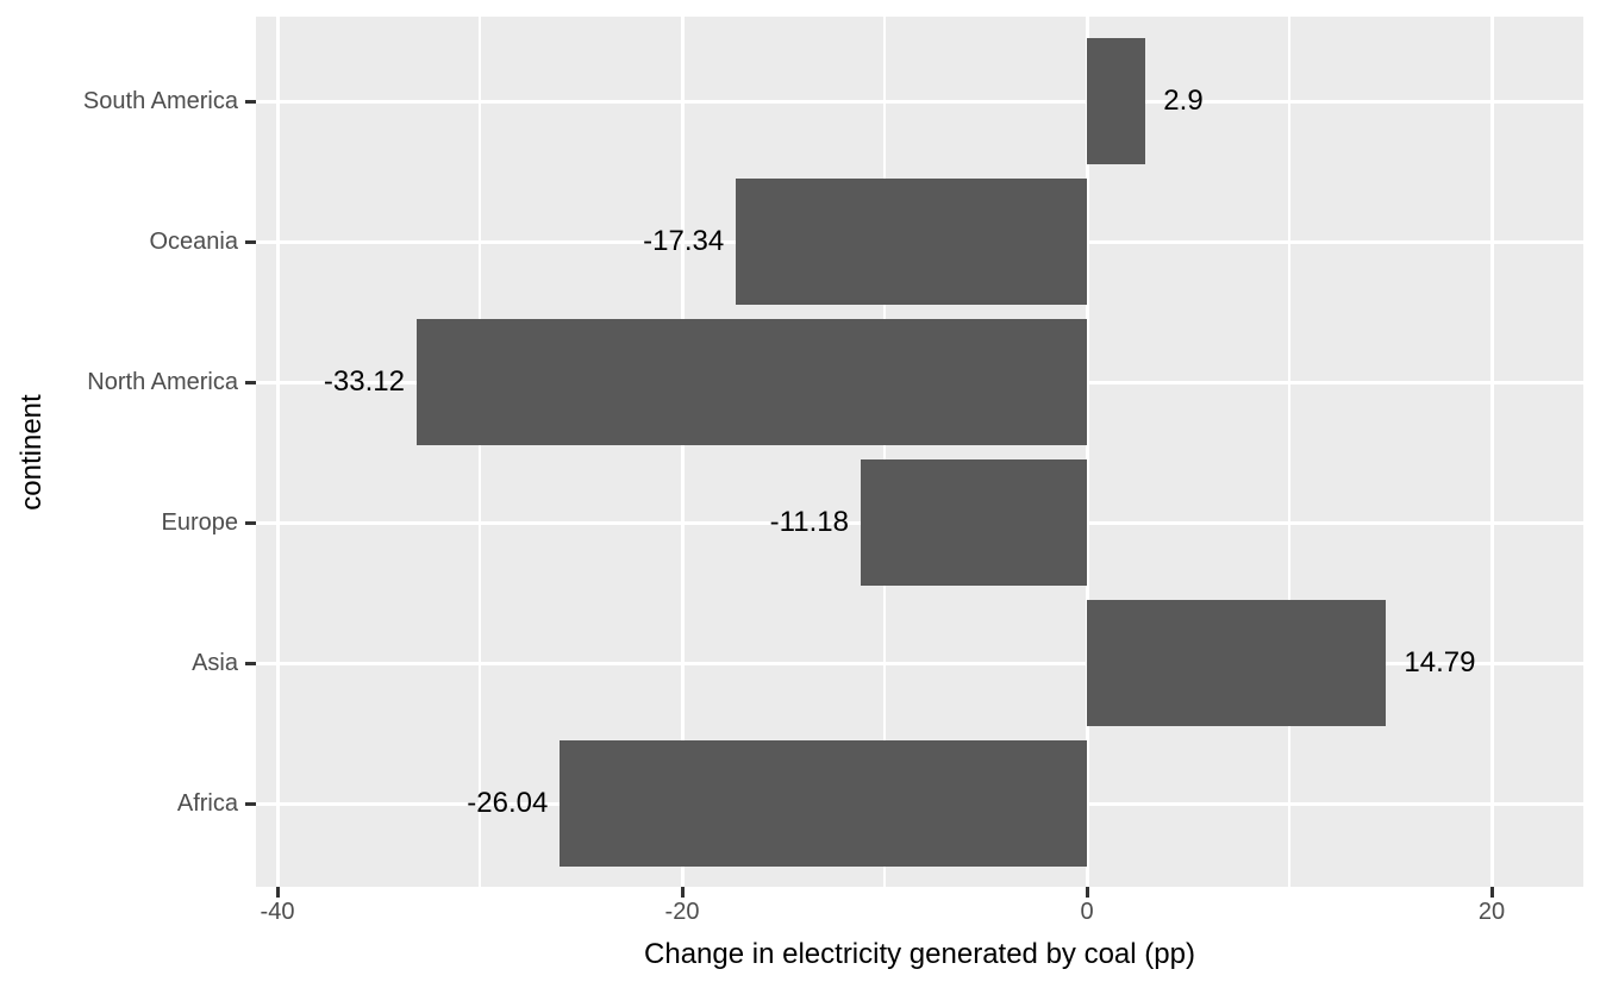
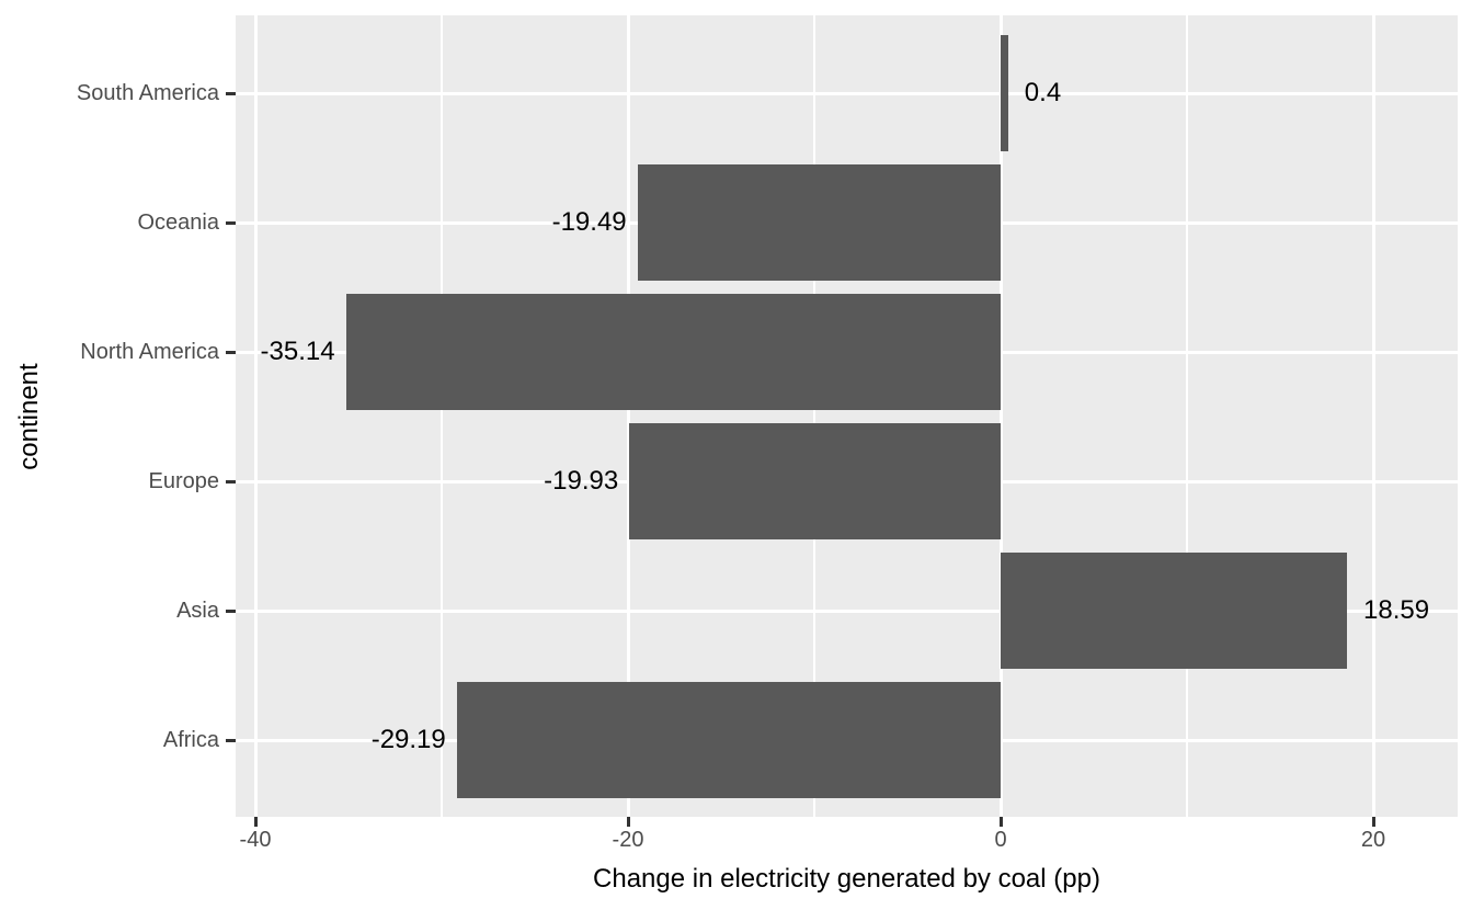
South America: 2.9 -> 0.4
Oceania: -17.34 -> -19.49
North America: -33.12 -> -35.14
Europe: -11.18 -> -19.93
Asia: 14.79 -> 18.59
Africa: -26.04 -> -29.19
